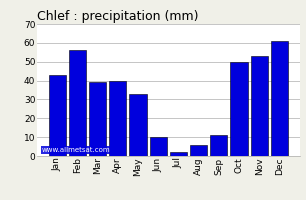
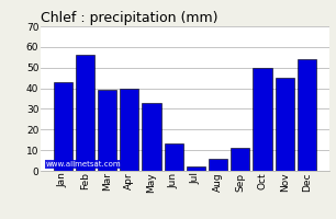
Jun: 10 -> 13
Nov: 53 -> 45
Dec: 61 -> 54
